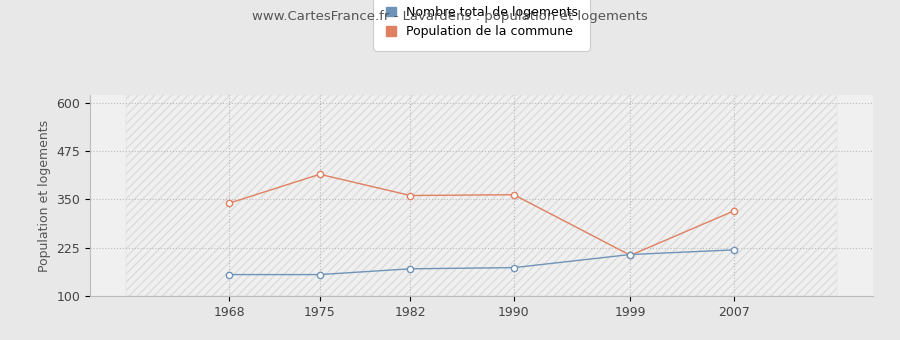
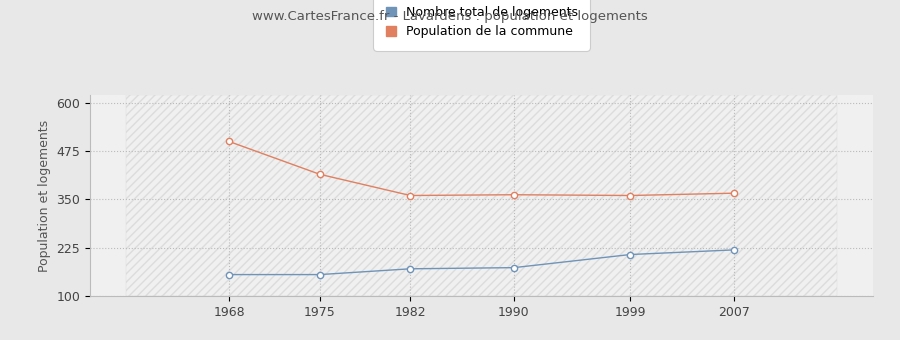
Population de la commune/1968: 340 -> 500
Population de la commune/1999: 205 -> 360
Population de la commune/2007: 320 -> 366
